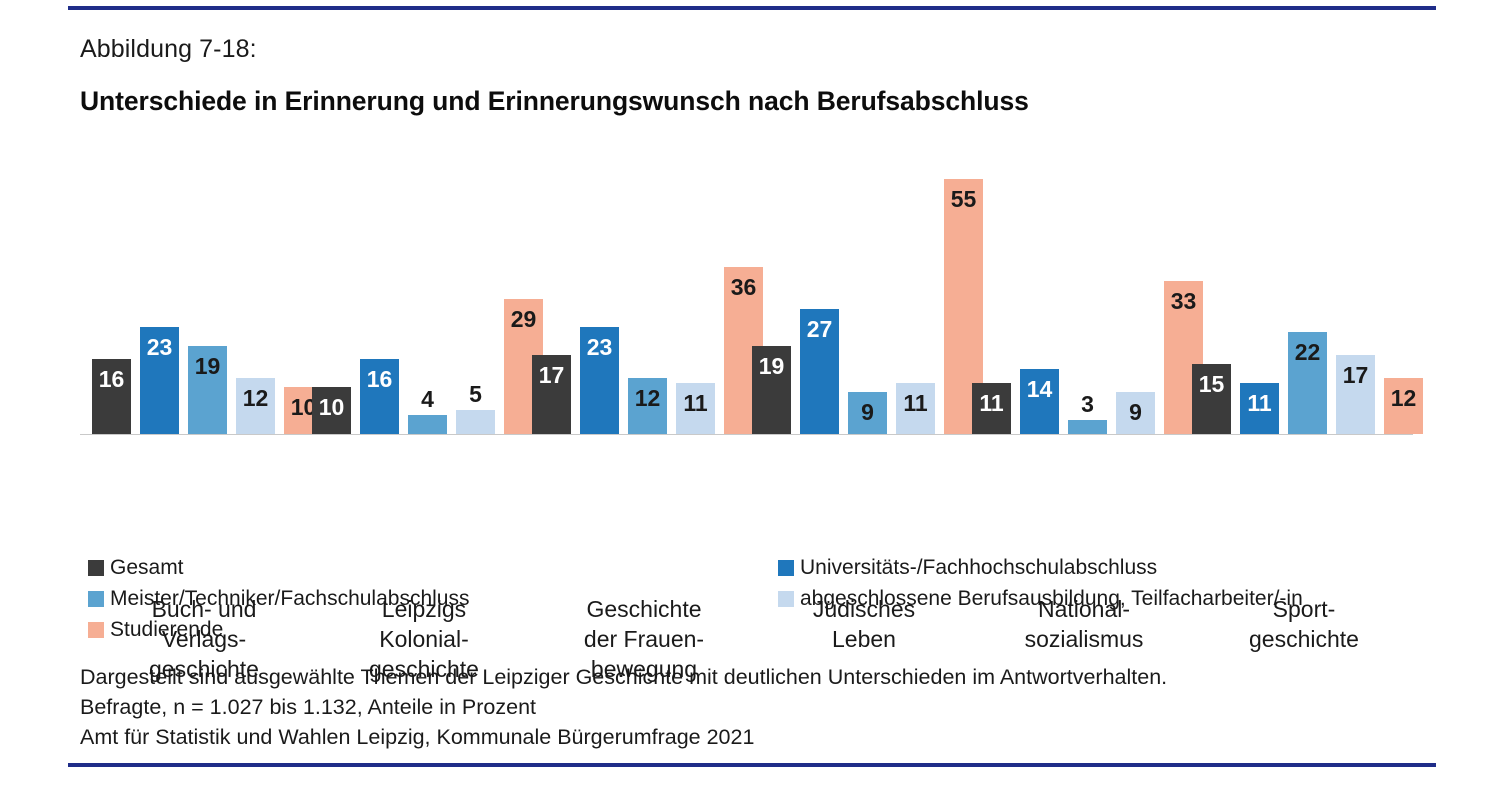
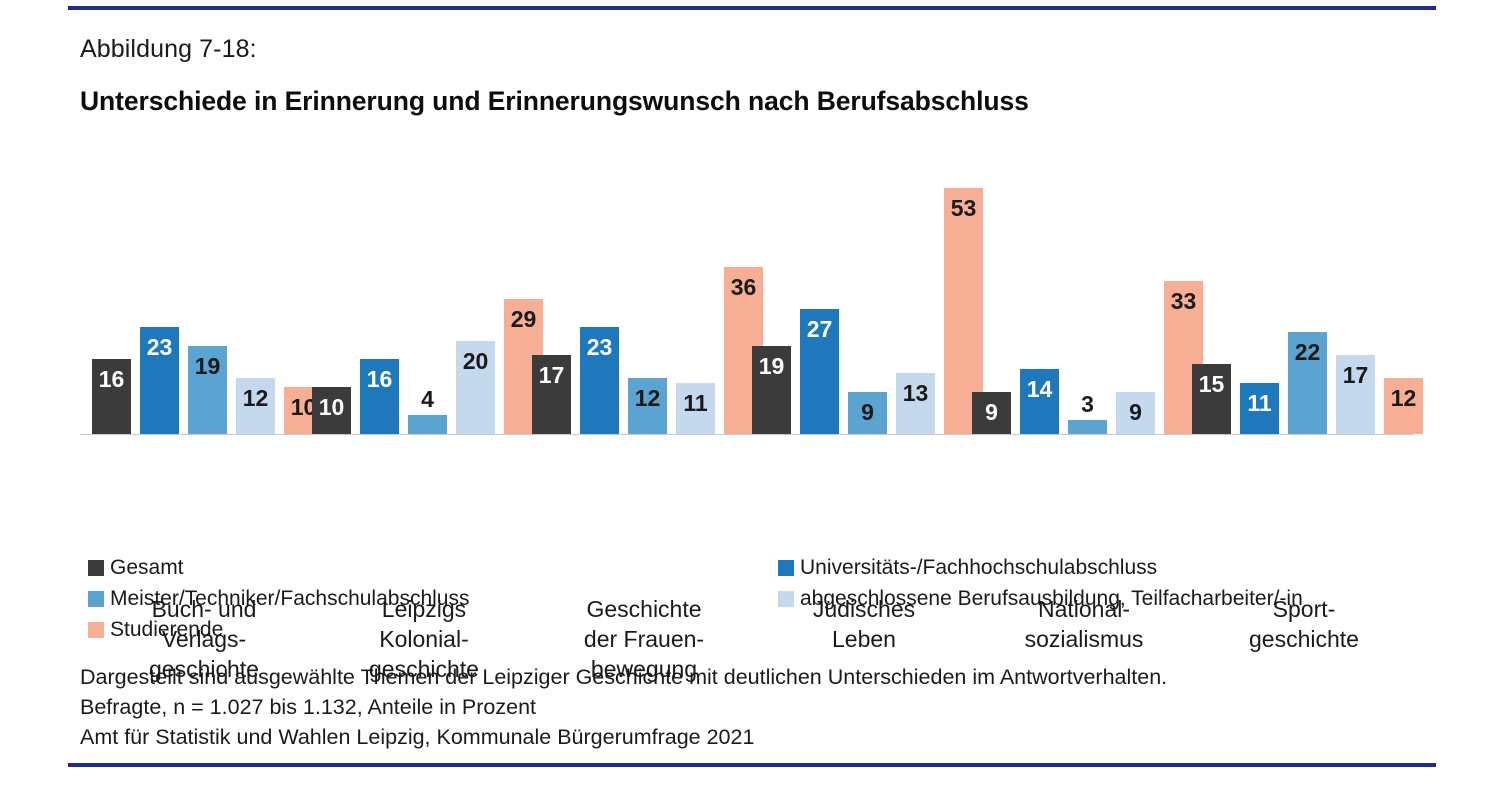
abgeschlossene Berufsausbildung, Teilfacharbeiter/-in/Leipzigs Kolonial- geschichte: 5 -> 20
abgeschlossene Berufsausbildung, Teilfacharbeiter/-in/Jüdisches Leben: 11 -> 13
Studierende/Jüdisches Leben: 55 -> 53
Gesamt/National- sozialismus: 11 -> 9
